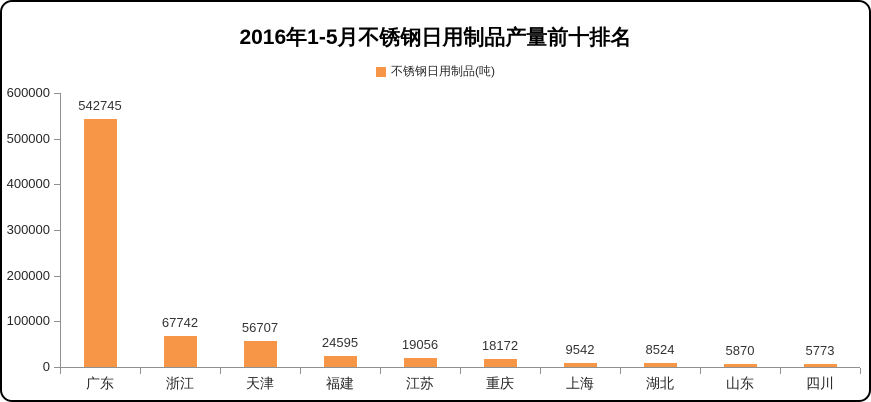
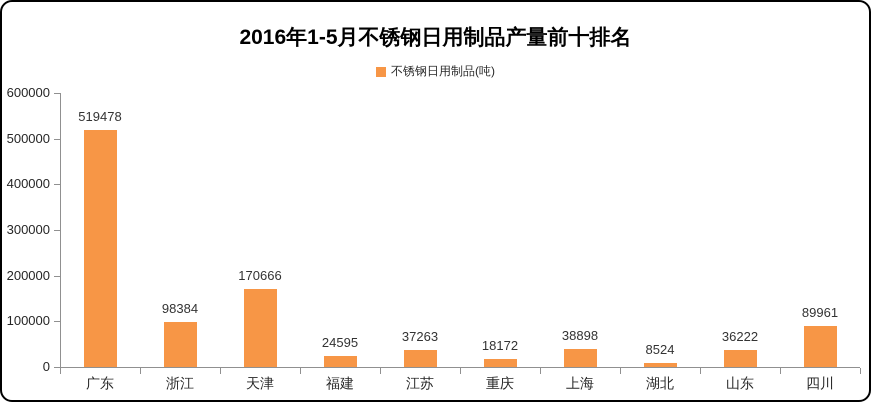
广东: 542745 -> 519478
浙江: 67742 -> 98384
天津: 56707 -> 170666
江苏: 19056 -> 37263
上海: 9542 -> 38898
山东: 5870 -> 36222
四川: 5773 -> 89961
